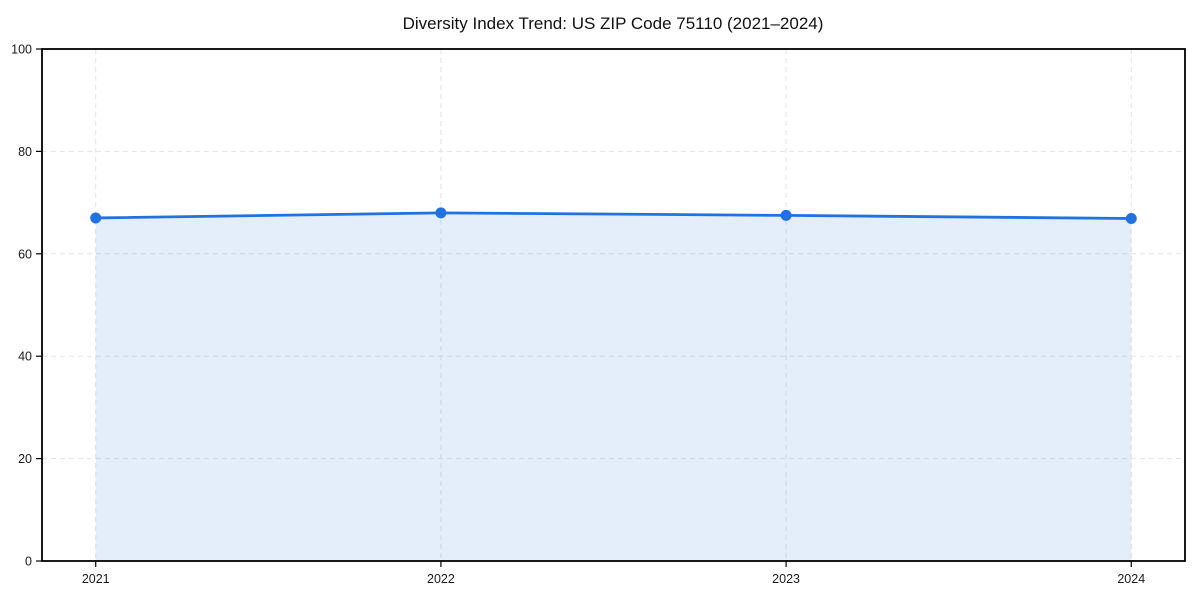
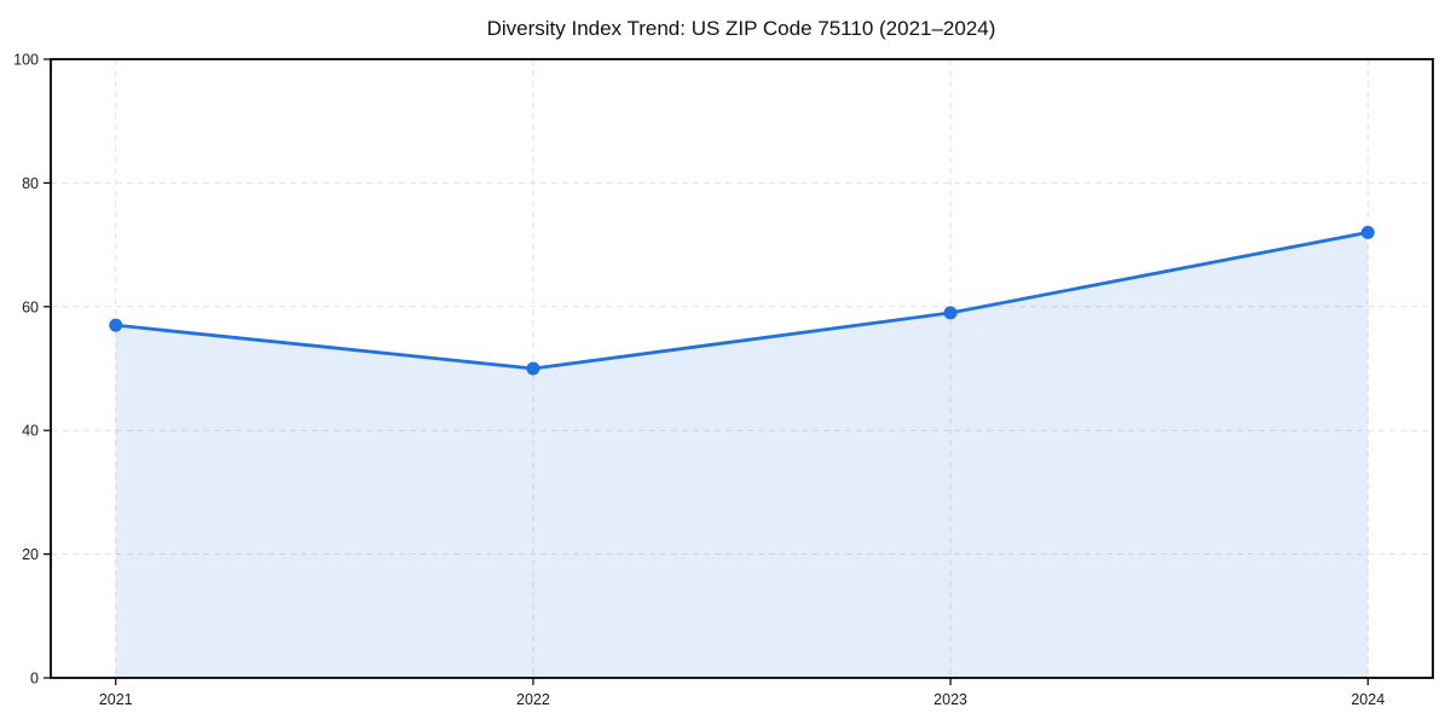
2021: 67 -> 57
2022: 68 -> 50
2023: 68 -> 59
2024: 67 -> 72
